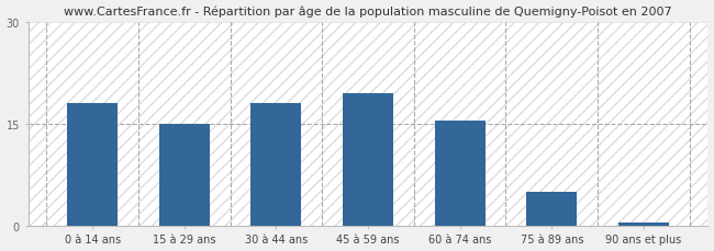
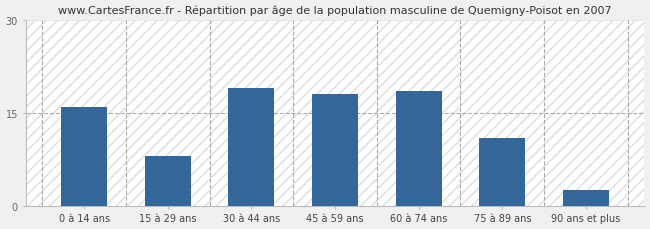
0 à 14 ans: 18.0 -> 16.0
15 à 29 ans: 15.0 -> 8.0
30 à 44 ans: 18.0 -> 19.0
45 à 59 ans: 19.5 -> 18.0
60 à 74 ans: 15.5 -> 18.6
75 à 89 ans: 5.0 -> 11.0
90 ans et plus: 0.5 -> 2.6
